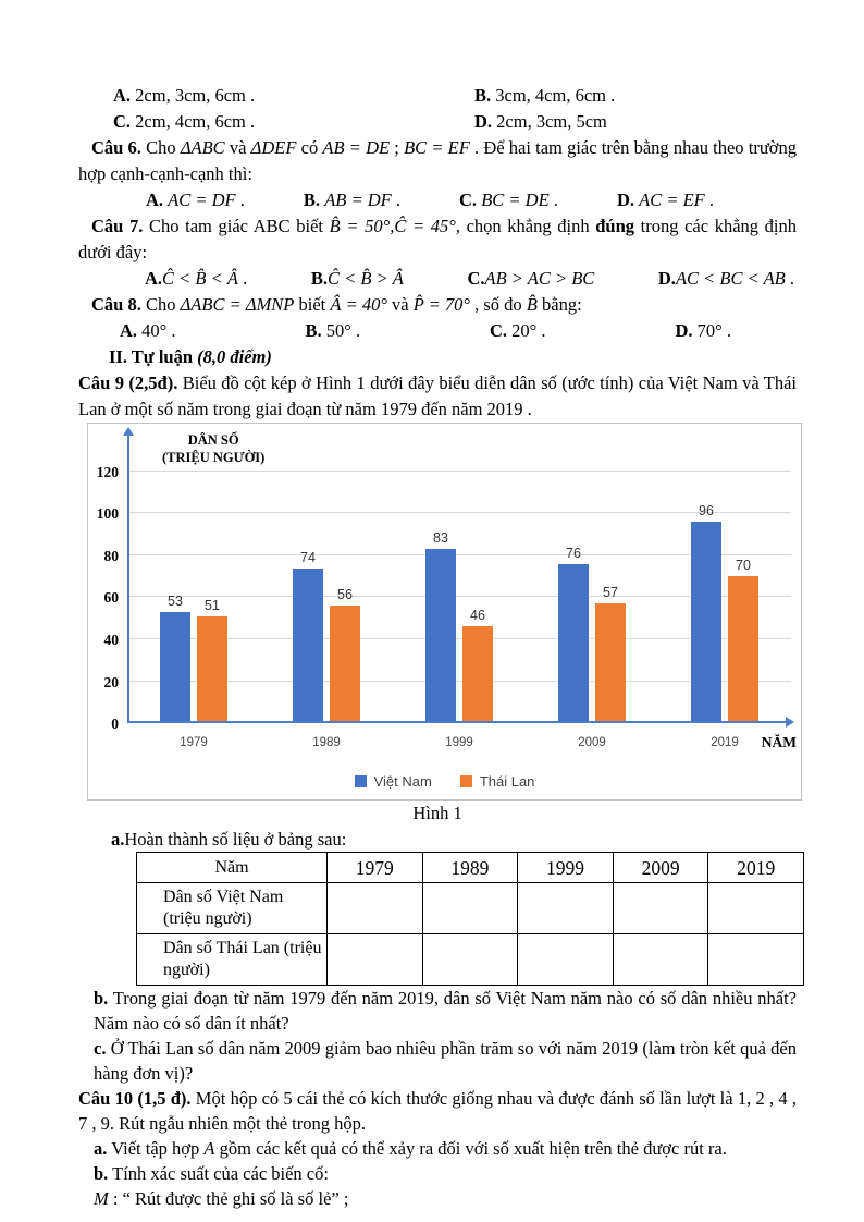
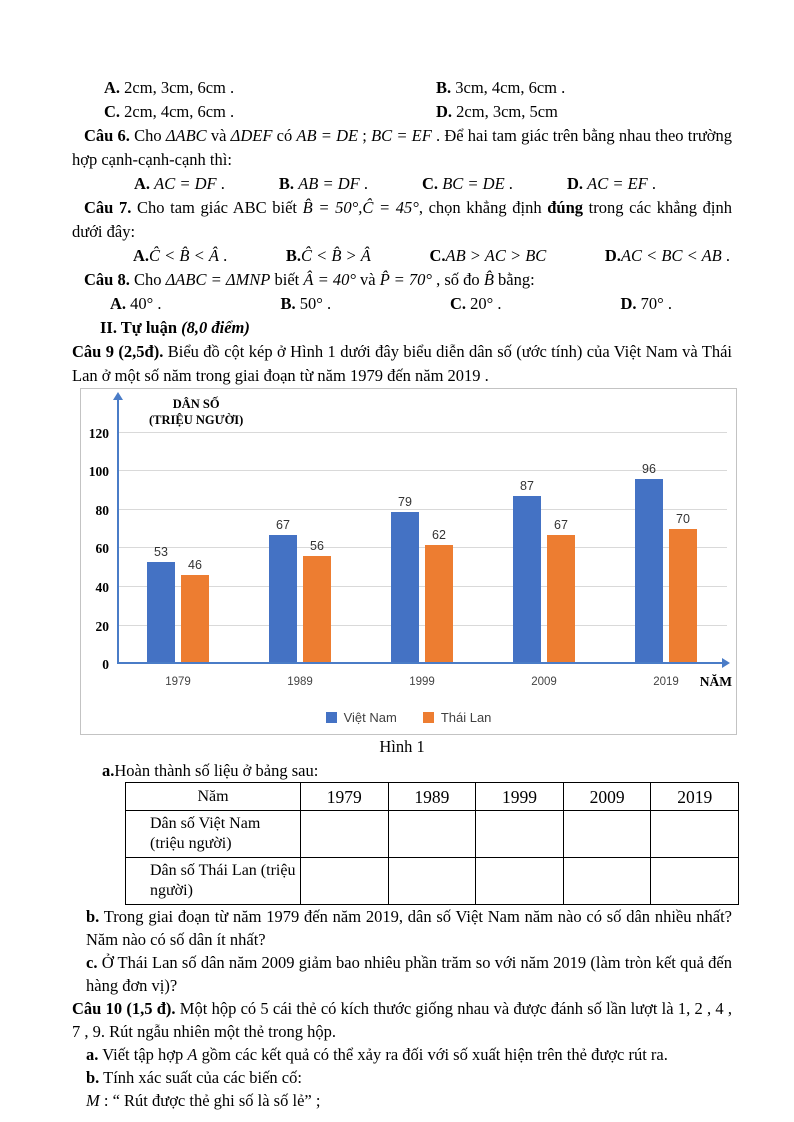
Thái Lan/1979: 51 -> 46
Việt Nam/1989: 74 -> 67
Việt Nam/1999: 83 -> 79
Thái Lan/1999: 46 -> 62
Việt Nam/2009: 76 -> 87
Thái Lan/2009: 57 -> 67
